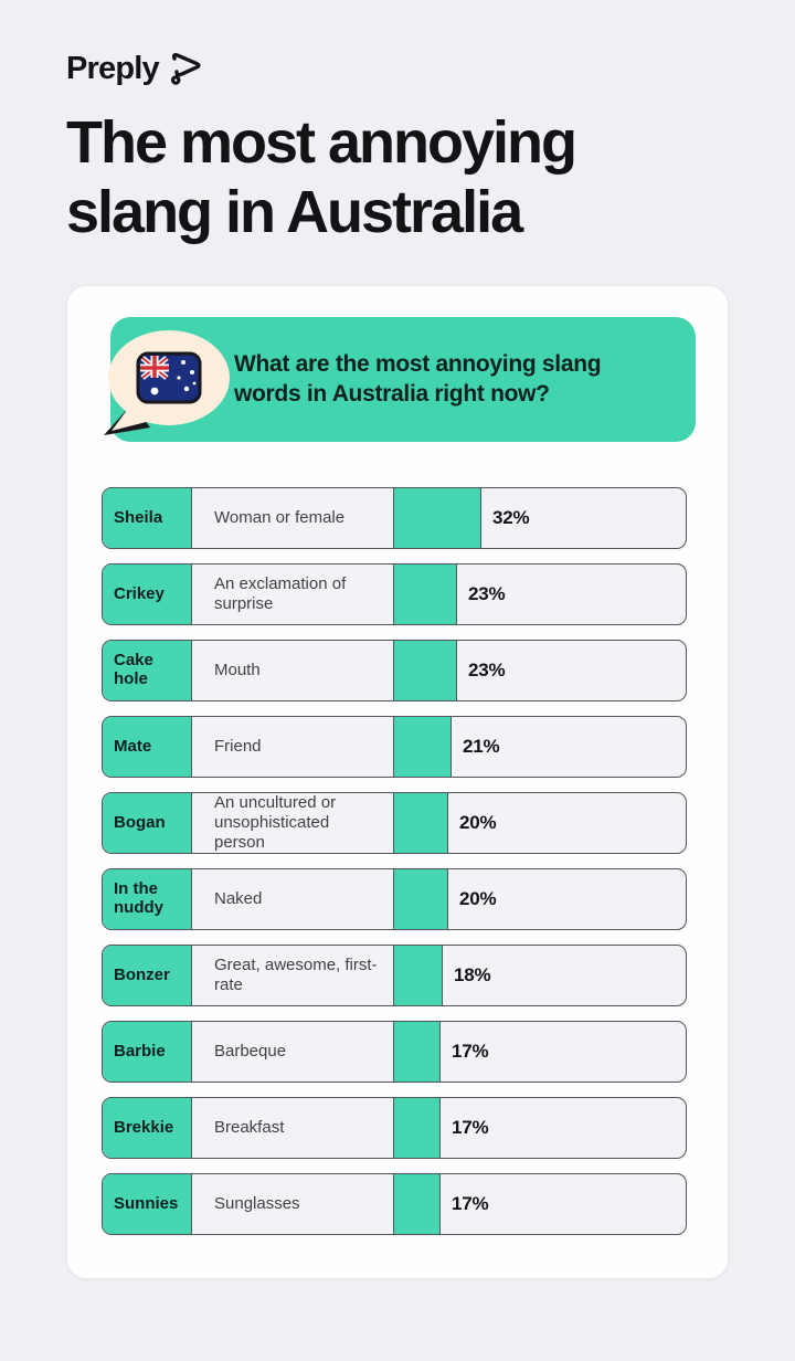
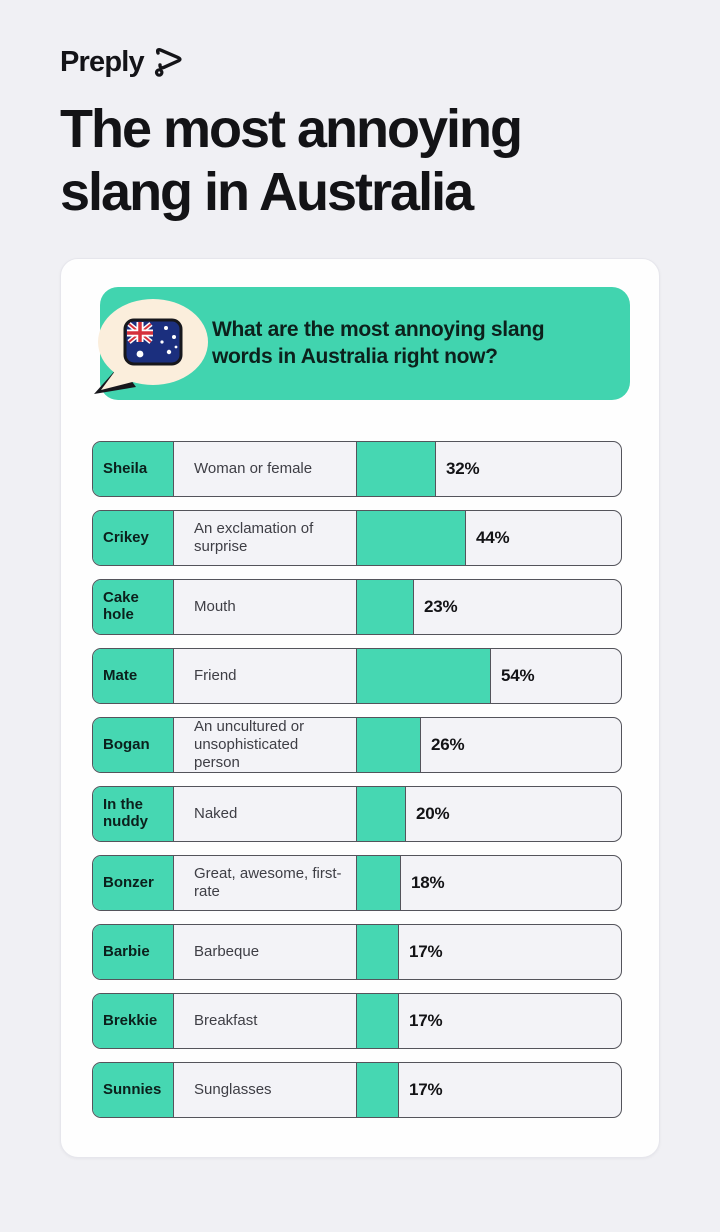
Crikey: 23% -> 44%
Mate: 21% -> 54%
Bogan: 20% -> 26%
